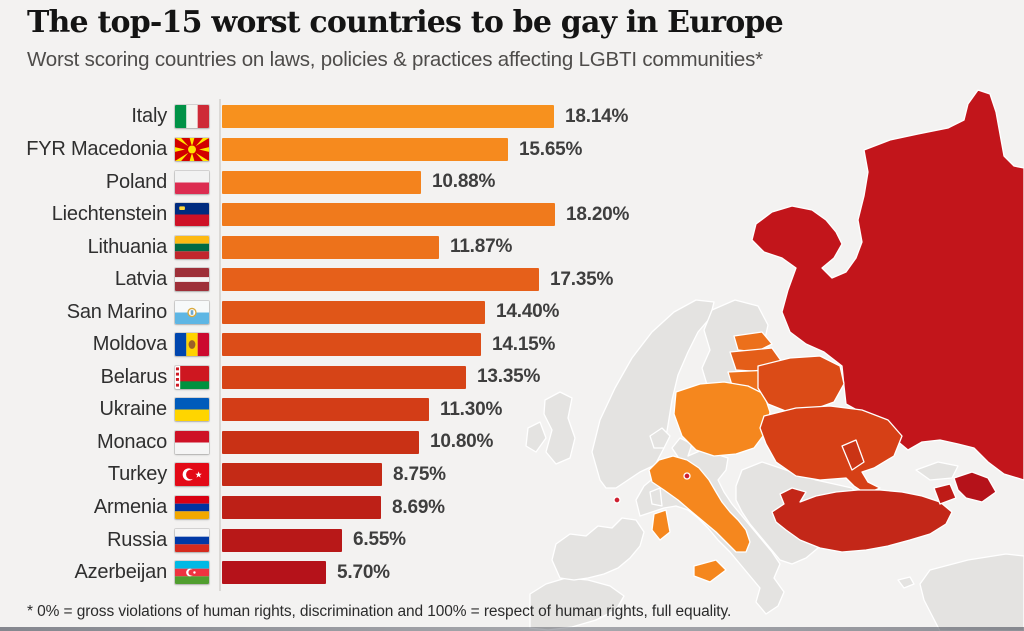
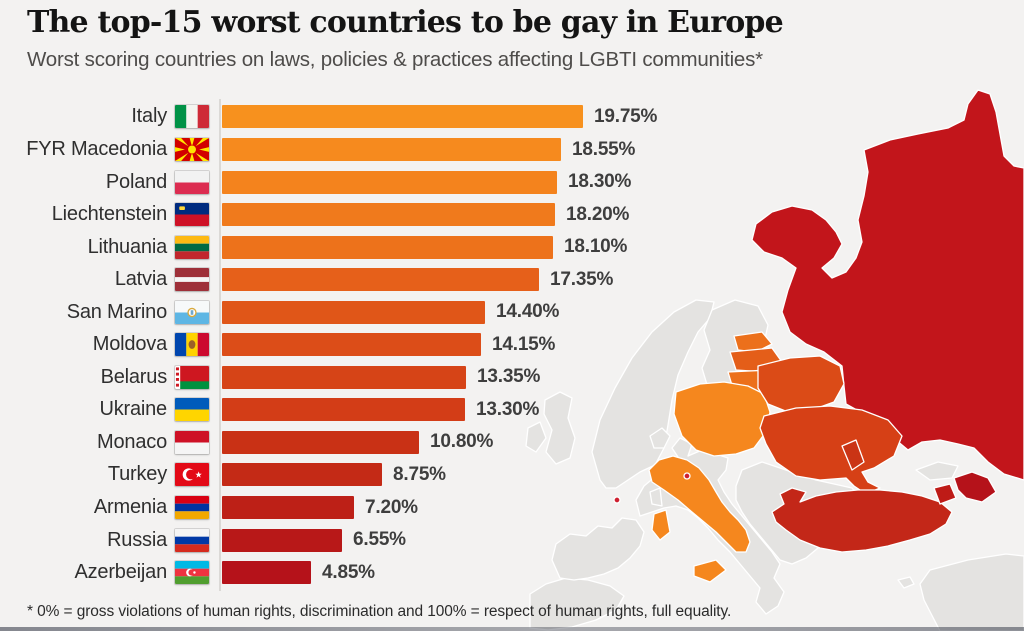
Italy: 18.14% -> 19.75%
FYR Macedonia: 15.65% -> 18.55%
Poland: 10.88% -> 18.30%
Lithuania: 11.87% -> 18.10%
Ukraine: 11.30% -> 13.30%
Armenia: 8.69% -> 7.20%
Azerbeijan: 5.70% -> 4.85%
